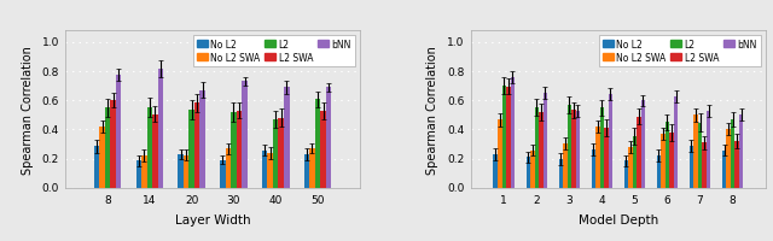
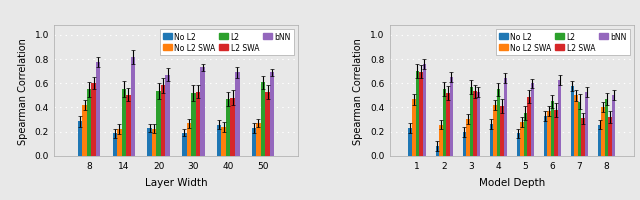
No L2/2: 0.21 -> 0.08
No L2/6: 0.22 -> 0.33
No L2/7: 0.29 -> 0.58
